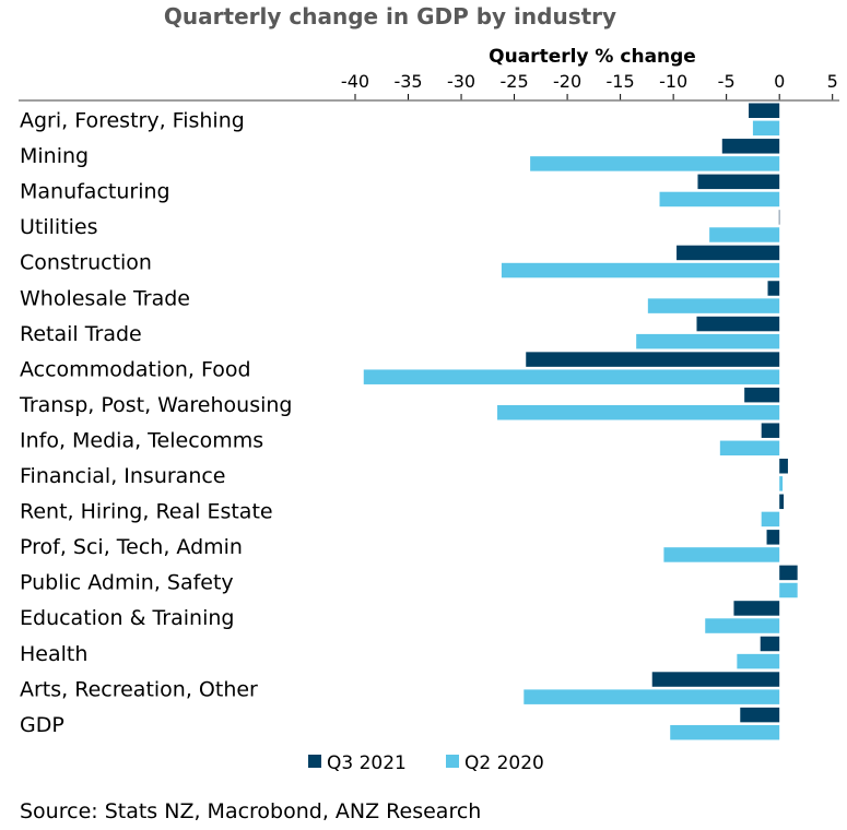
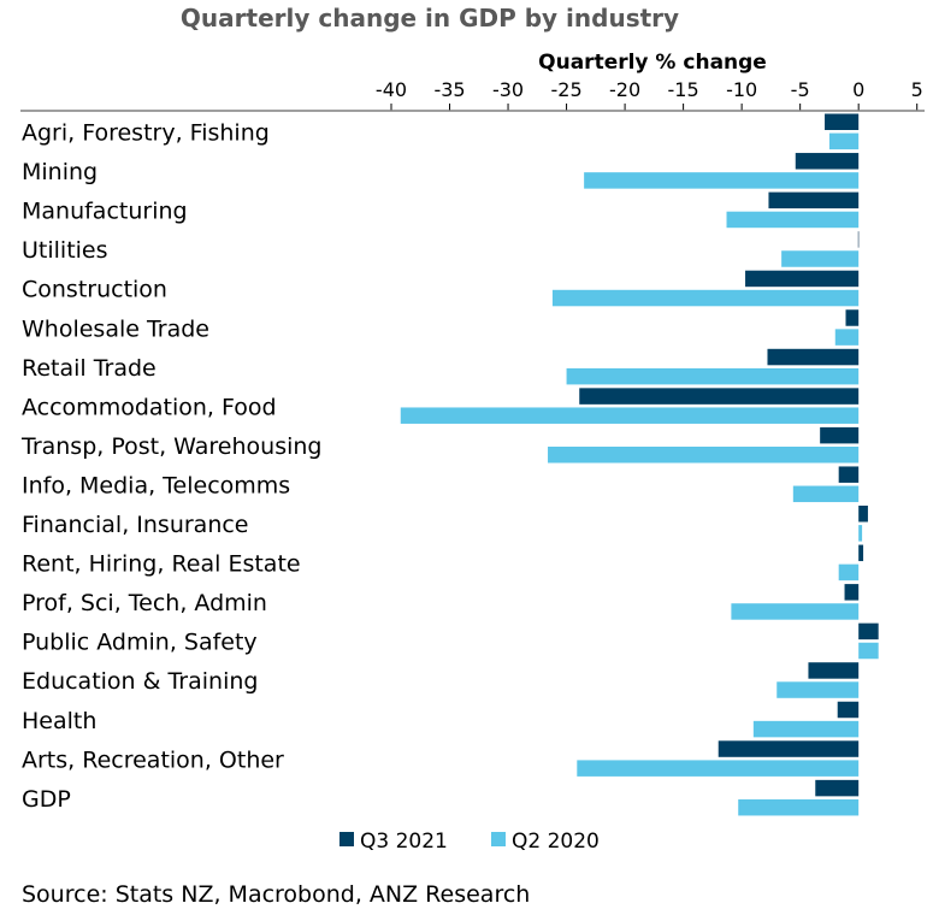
Q2 2020/Wholesale Trade: -12 -> -2
Q2 2020/Retail Trade: -14 -> -25
Q2 2020/Health: -4 -> -9
